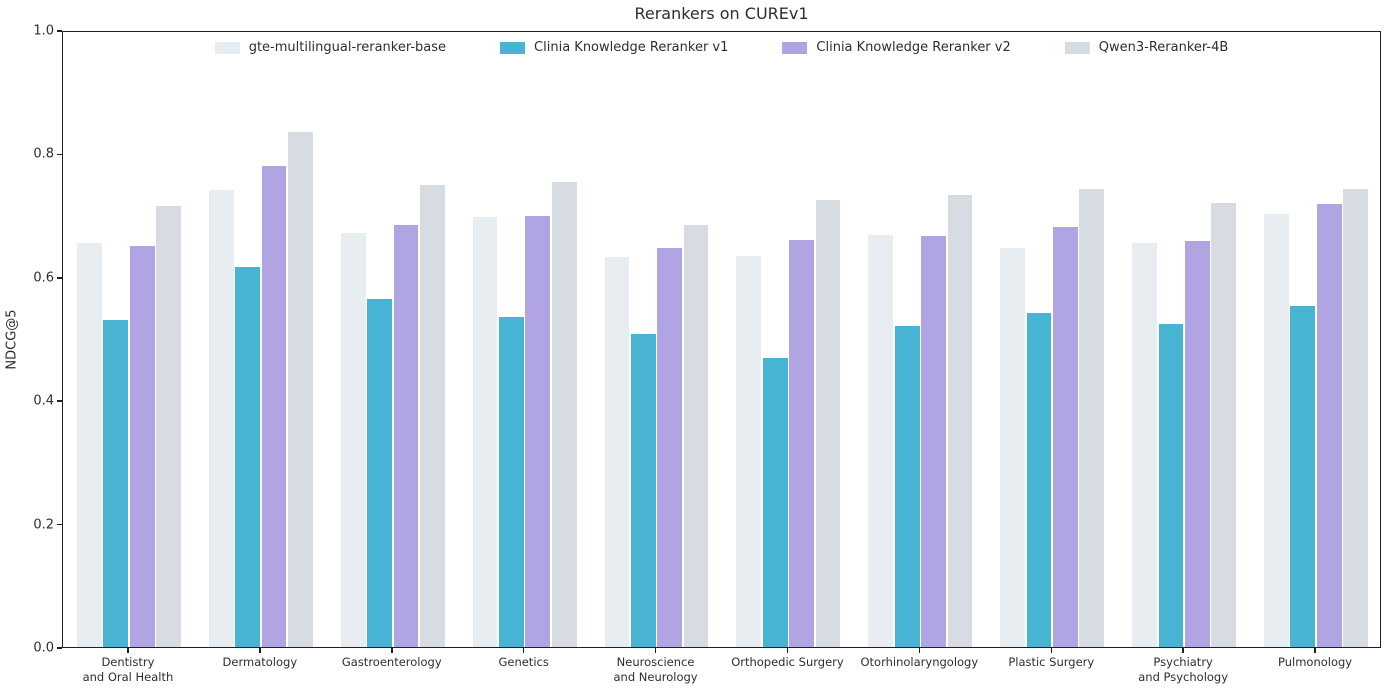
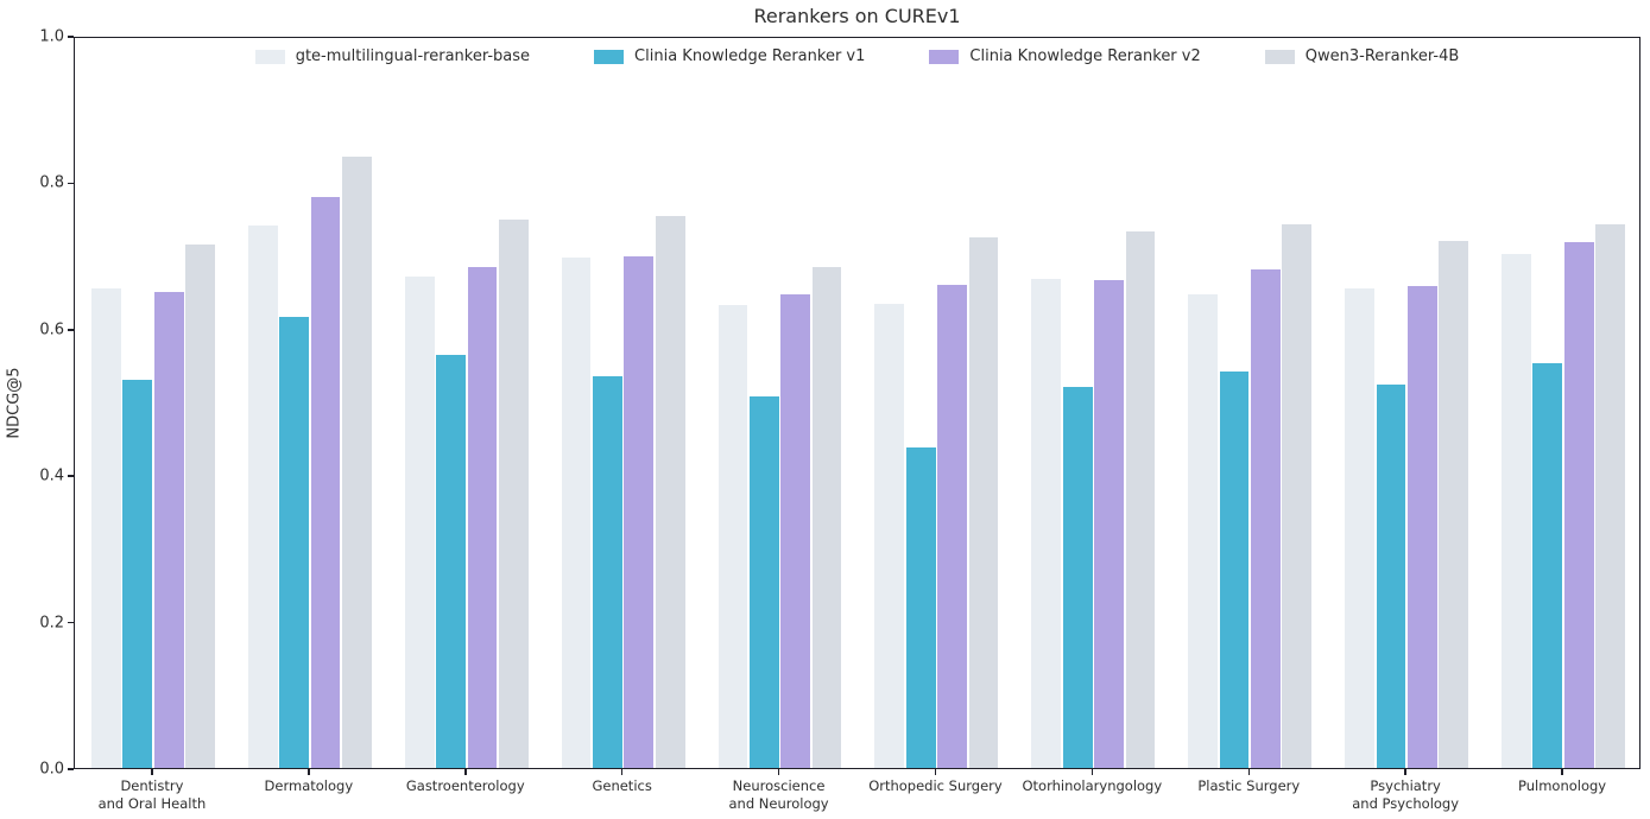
Clinia Knowledge Reranker v1/Orthopedic Surgery: 0.47 -> 0.44
